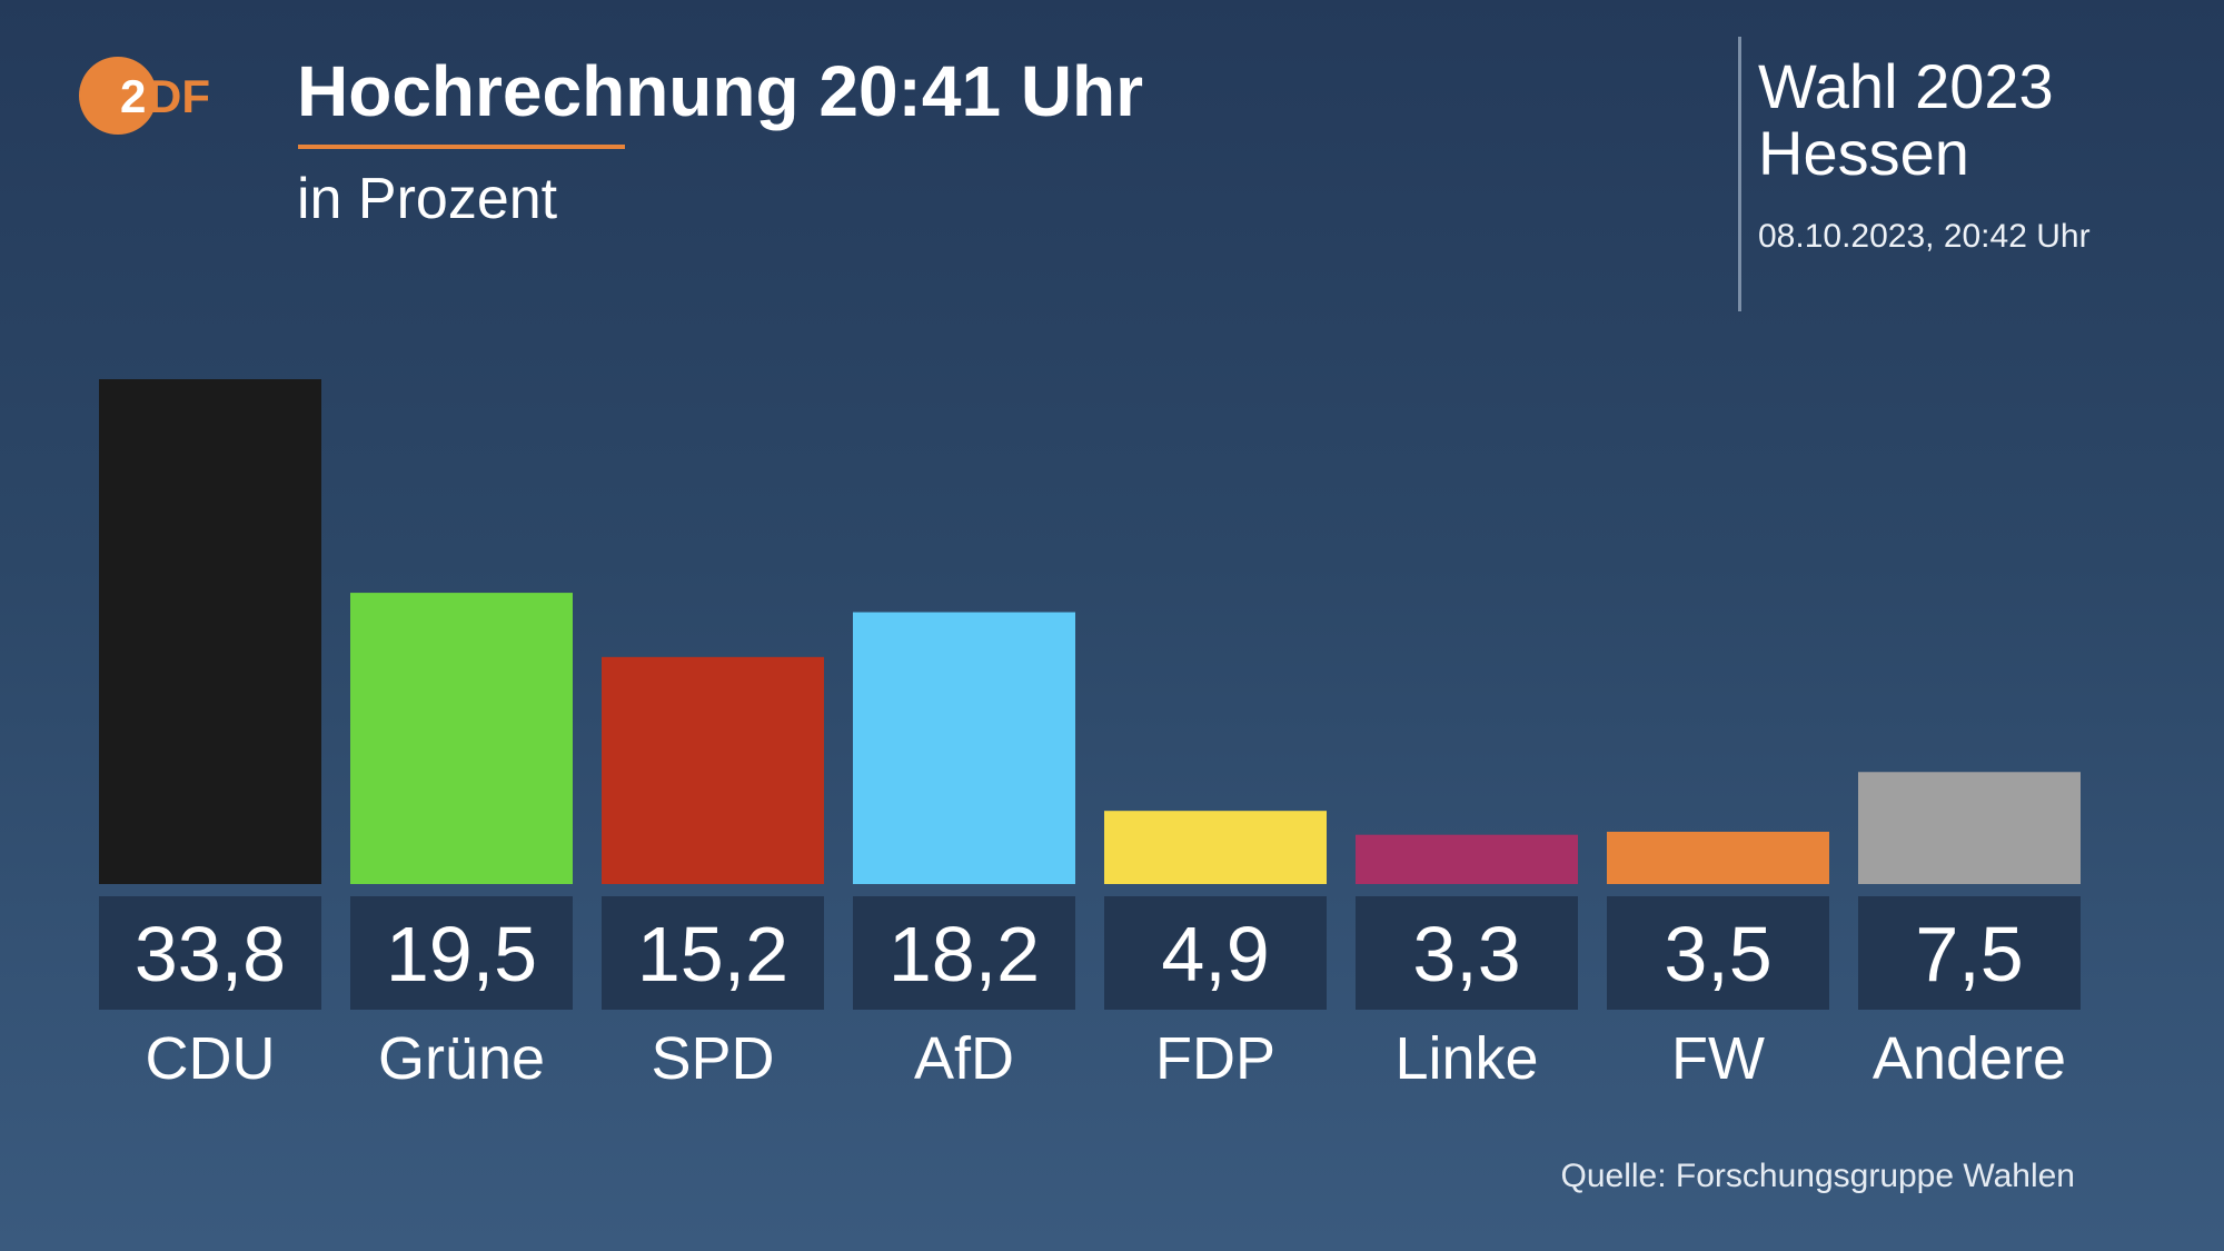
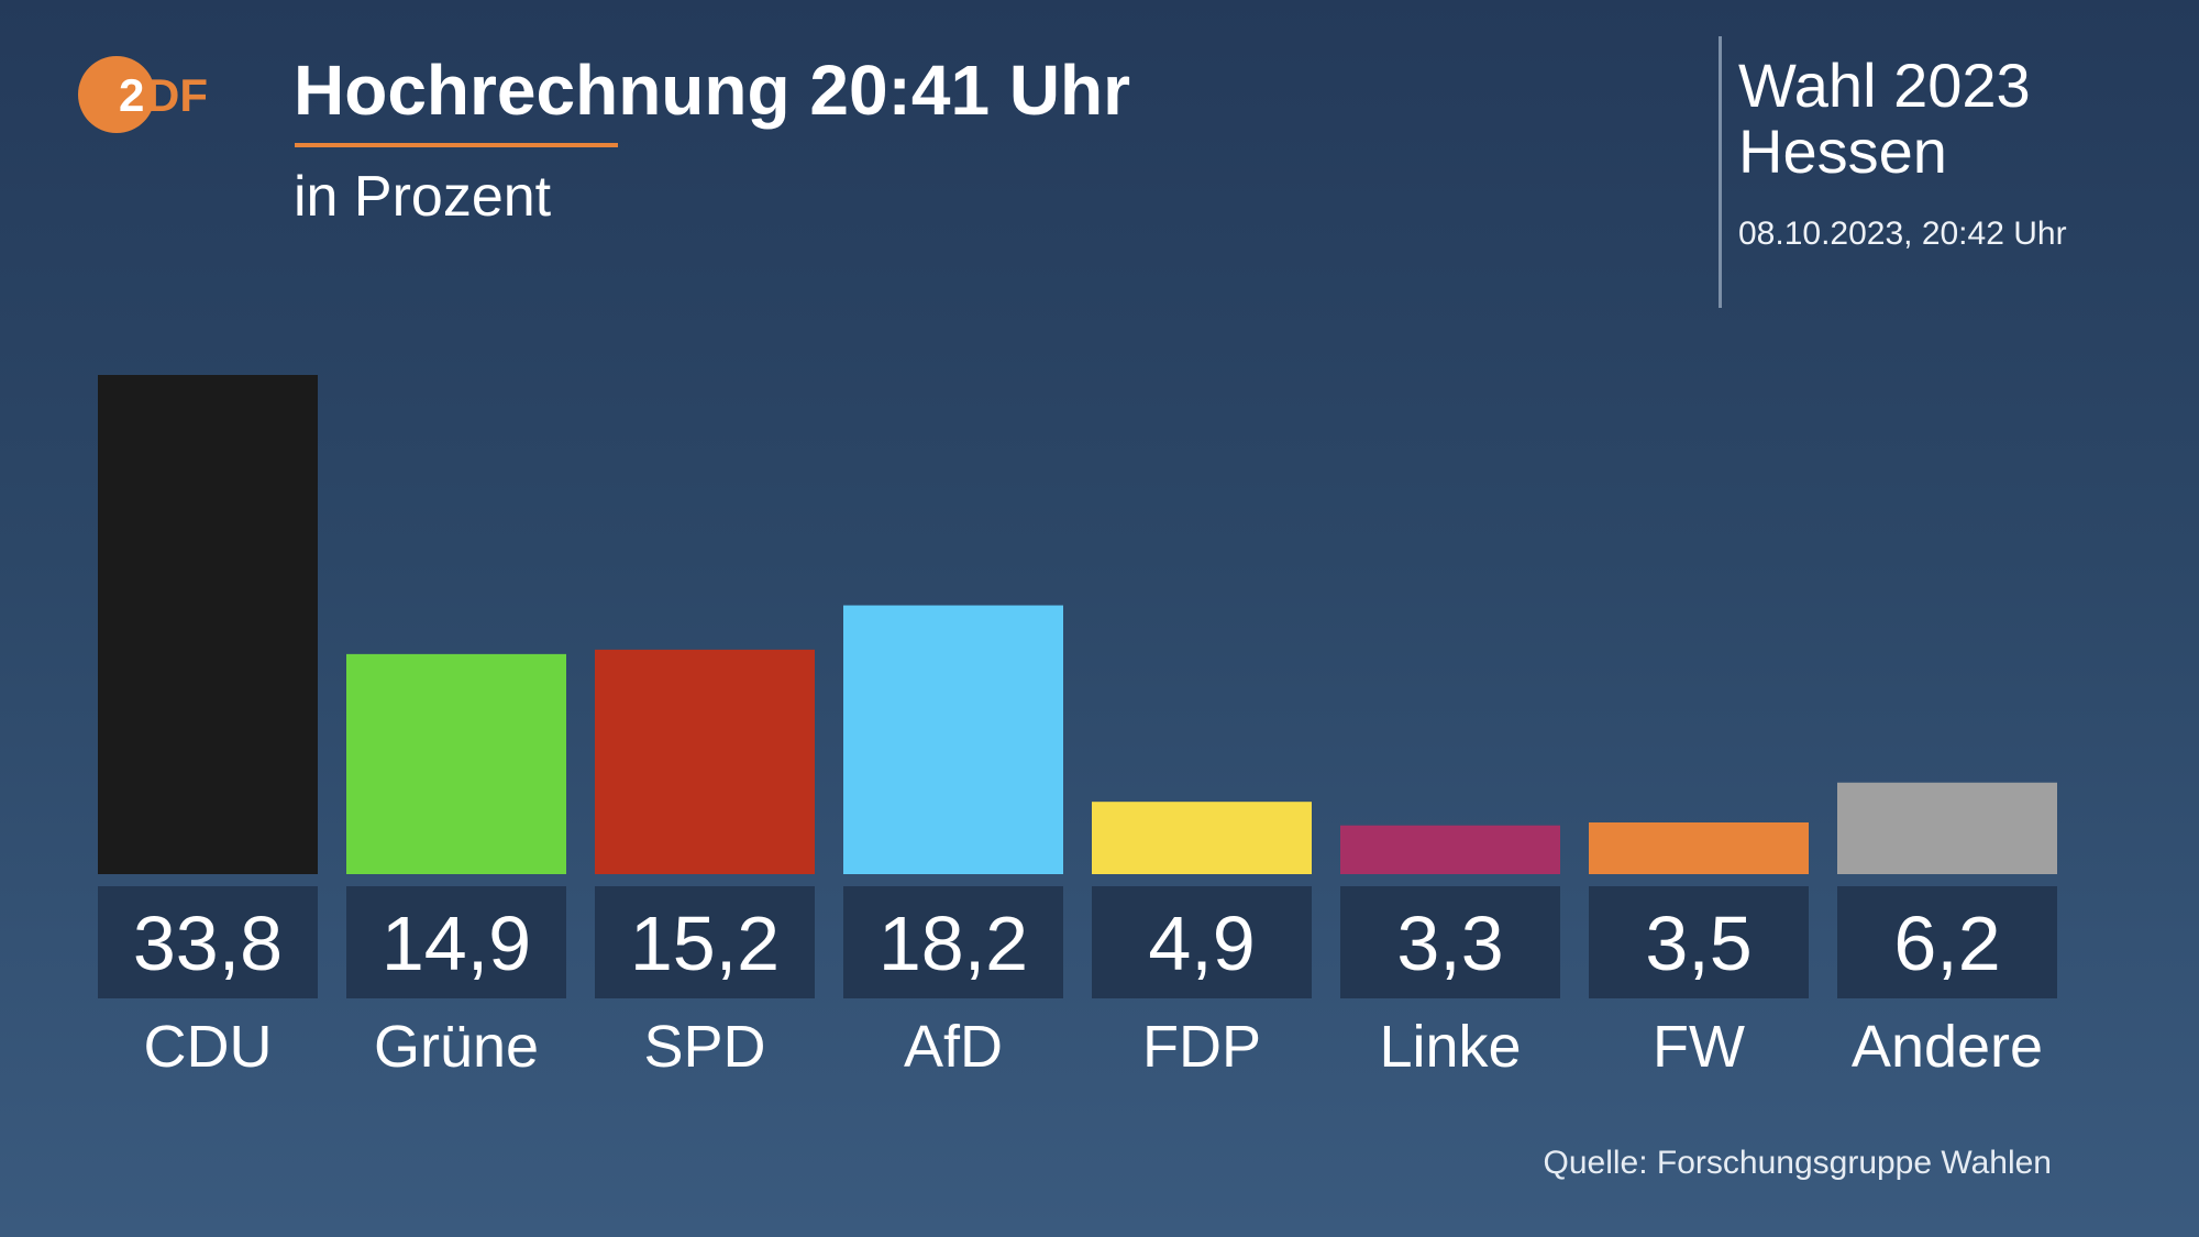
Grüne: 19,5 -> 14,9
Andere: 7,5 -> 6,2
